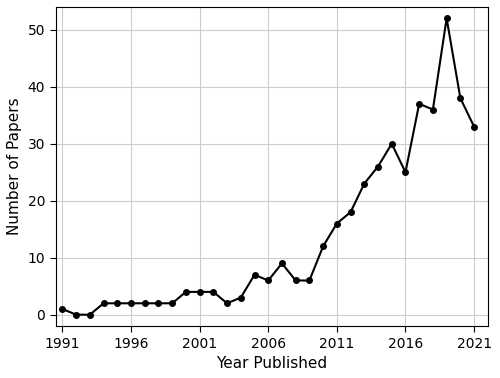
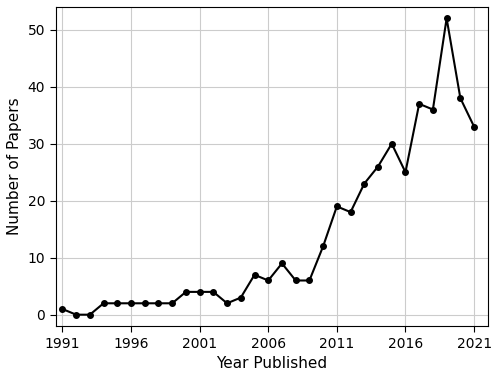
2011: 16 -> 19
